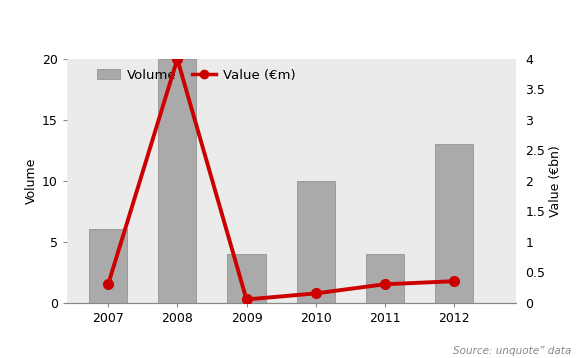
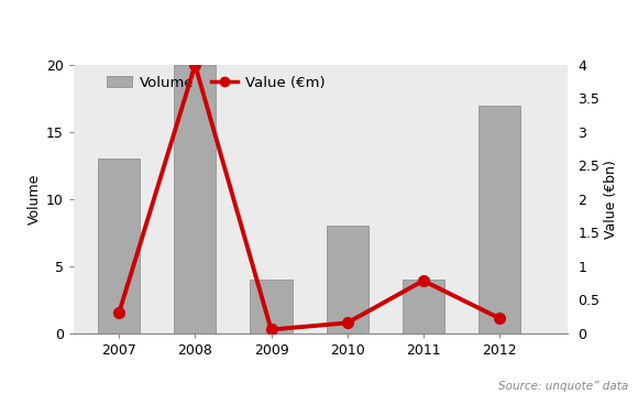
Volume/2007: 6 -> 13
Volume/2010: 10 -> 8
Value (€m)/2011: 0.30 -> 0.78
Volume/2012: 13 -> 17
Value (€m)/2012: 0.35 -> 0.22
